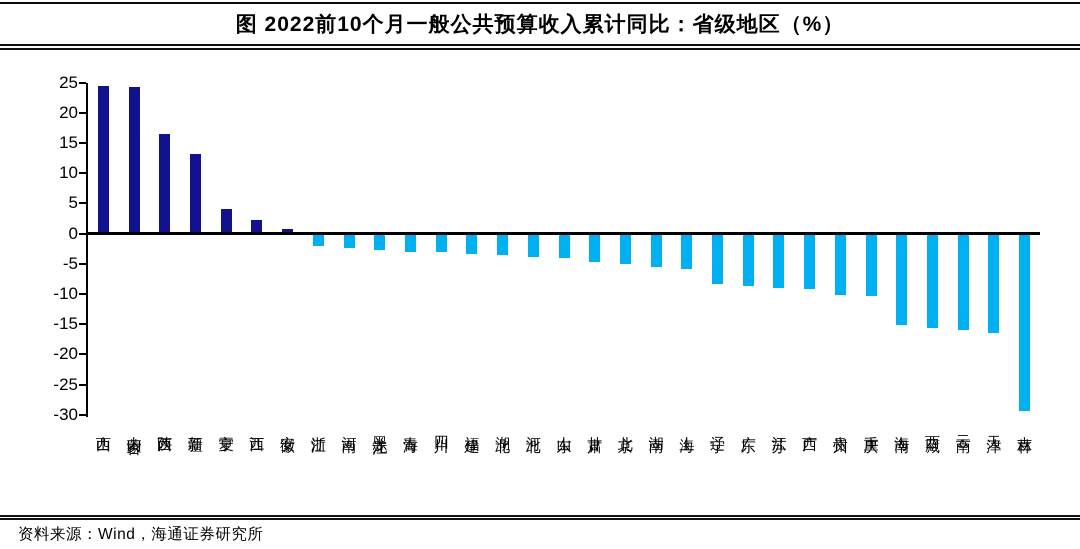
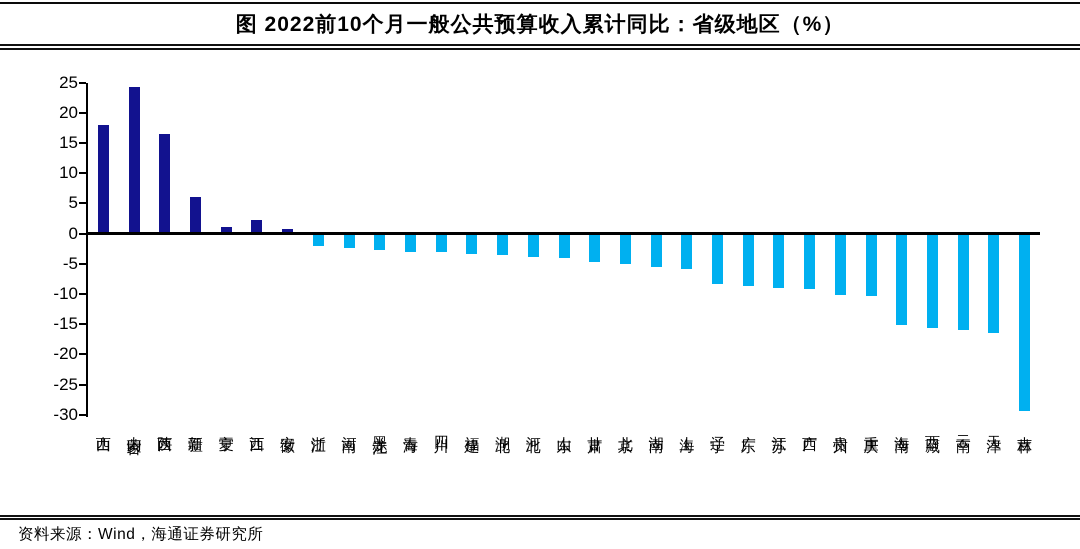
山西: 24 -> 18
新疆: 13 -> 6
宁夏: 4 -> 1
